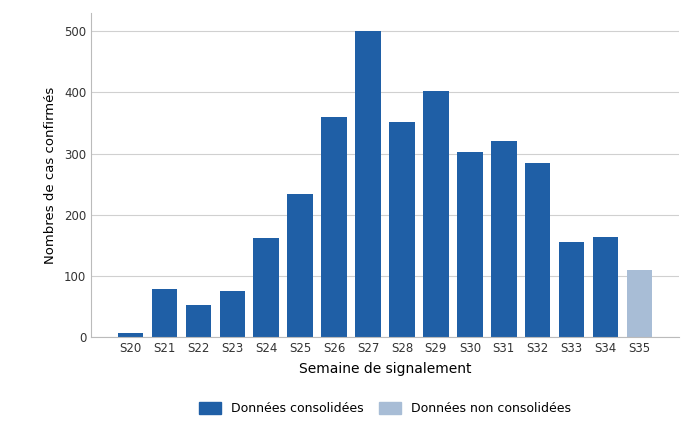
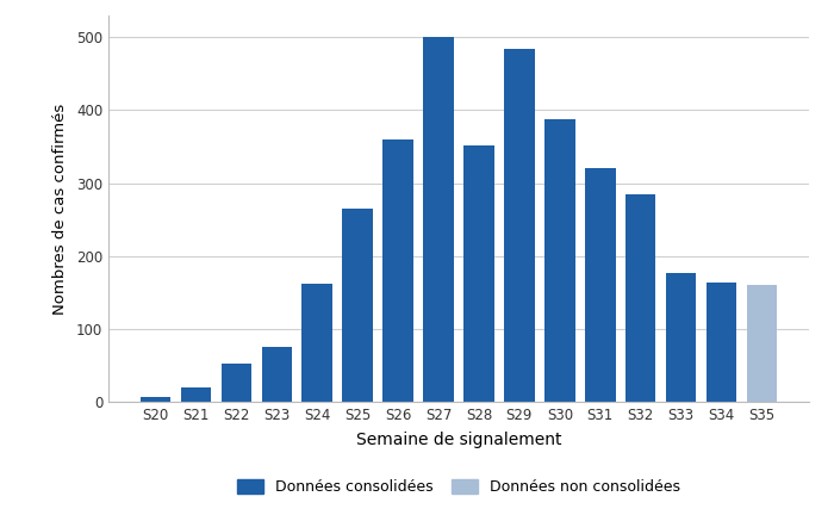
S21: 78 -> 20
S25: 234 -> 265
S29: 402 -> 484
S30: 302 -> 388
S33: 156 -> 177
S35: 110 -> 160
